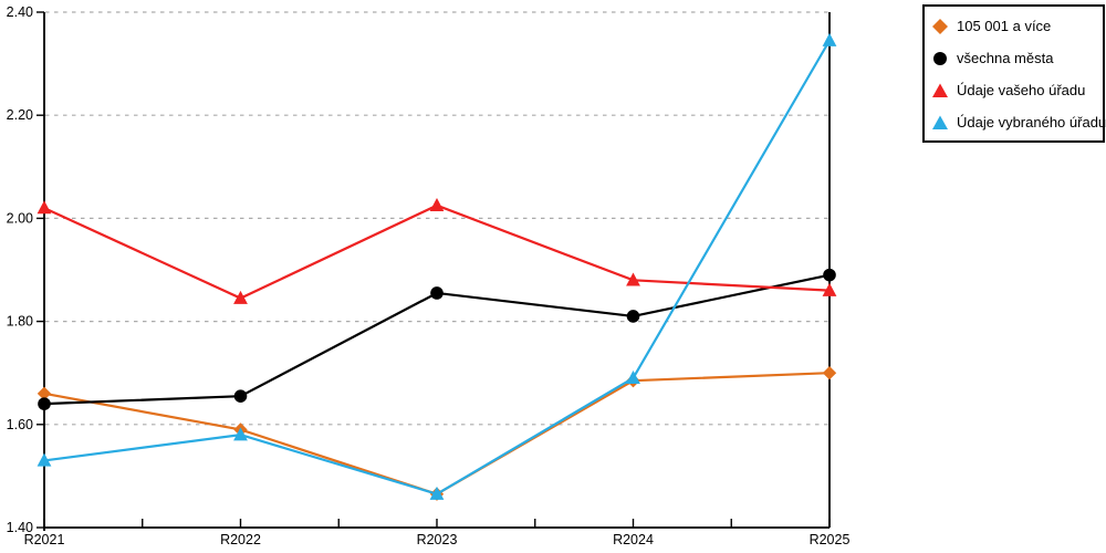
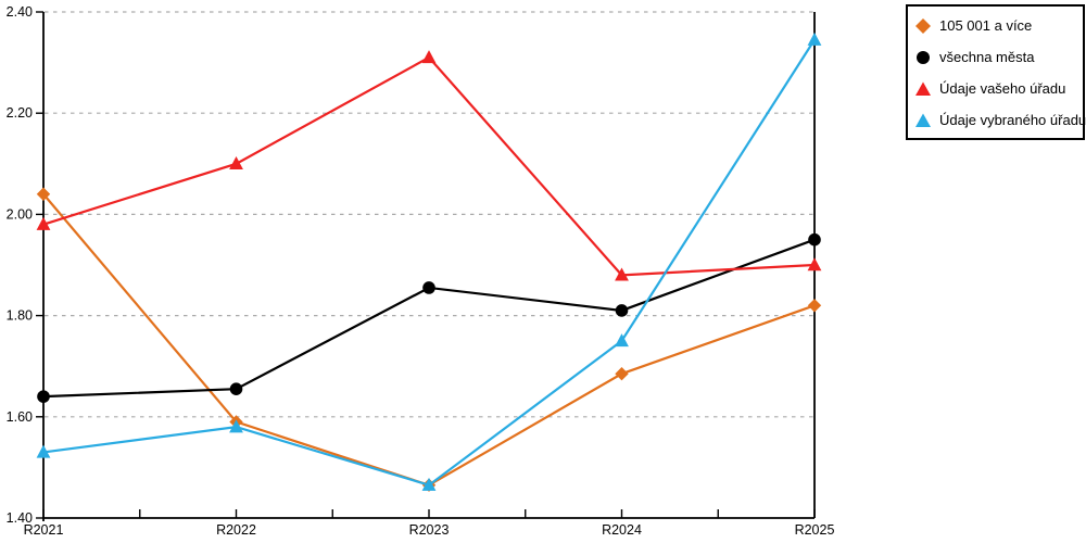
105 001 a více/R2021: 1.66 -> 2.04
Údaje vašeho úřadu/R2021: 2.02 -> 1.98
Údaje vašeho úřadu/R2022: 1.84 -> 2.10
Údaje vašeho úřadu/R2023: 2.02 -> 2.31
Údaje vybraného úřadu/R2024: 1.69 -> 1.75
105 001 a více/R2025: 1.70 -> 1.82
všechna města/R2025: 1.89 -> 1.95
Údaje vašeho úřadu/R2025: 1.86 -> 1.90
